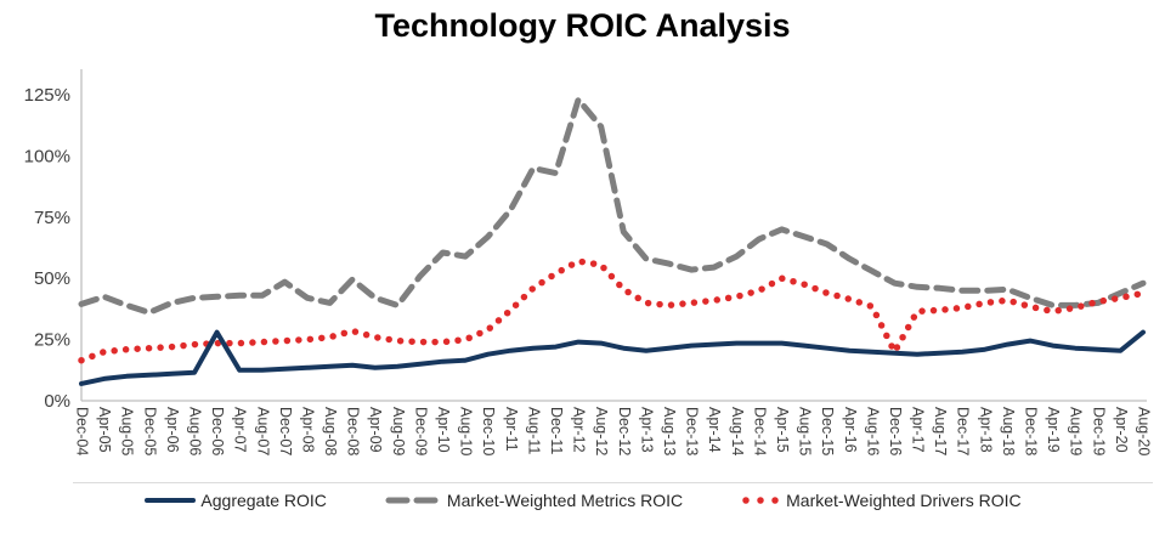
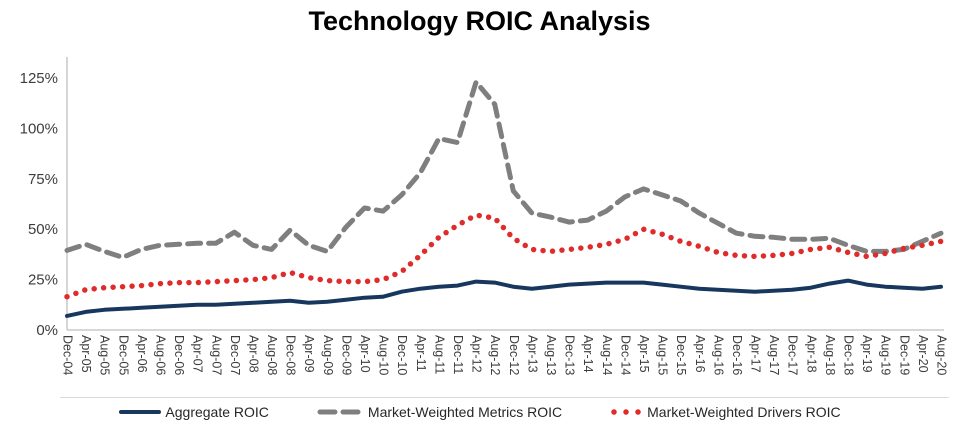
Aggregate ROIC/Dec-06: 28% -> 12%
Market-Weighted Drivers ROIC/Dec-16: 20% -> 37%
Aggregate ROIC/Aug-20: 28% -> 22%
